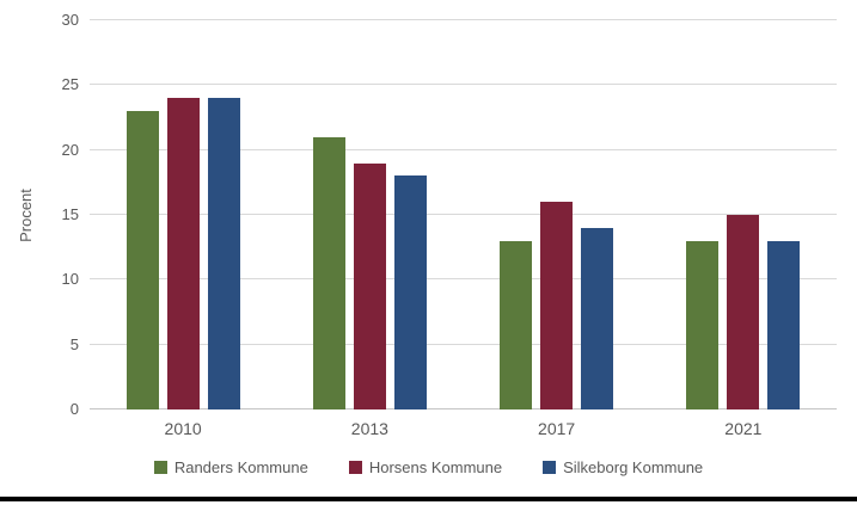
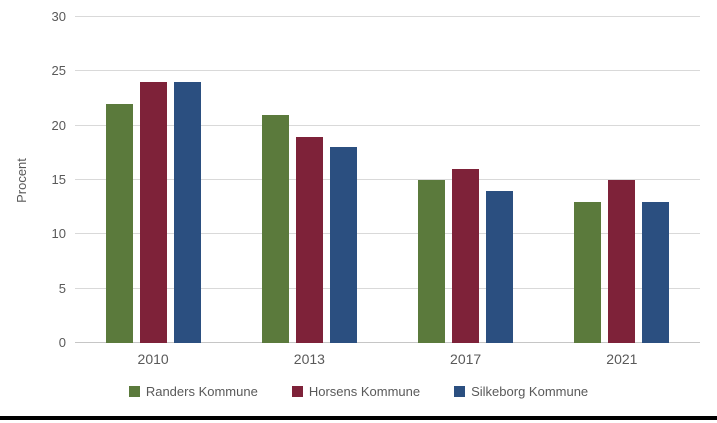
Randers Kommune/2010: 23 -> 22
Randers Kommune/2017: 13 -> 15
